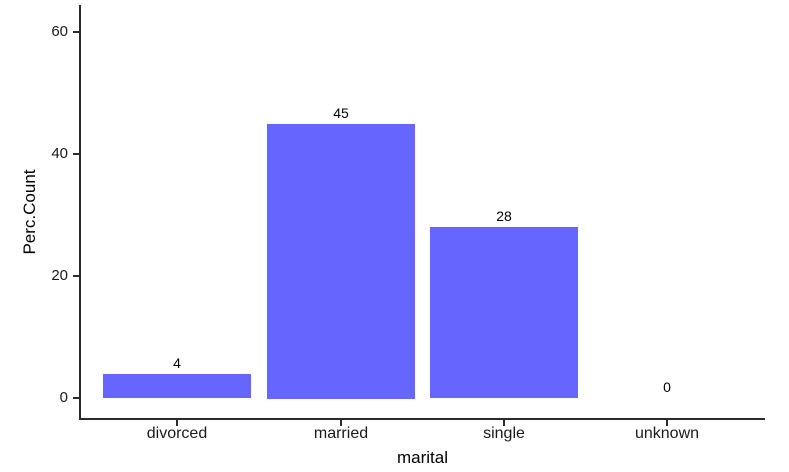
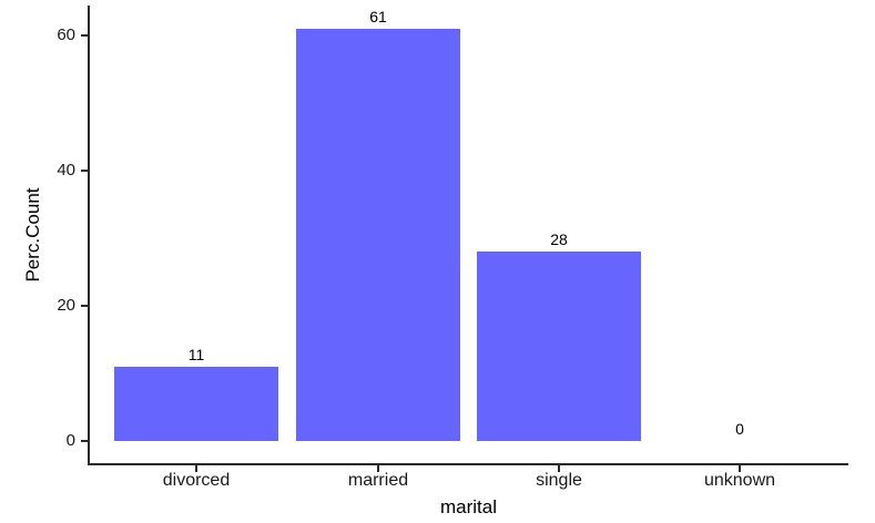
divorced: 4 -> 11
married: 45 -> 61
